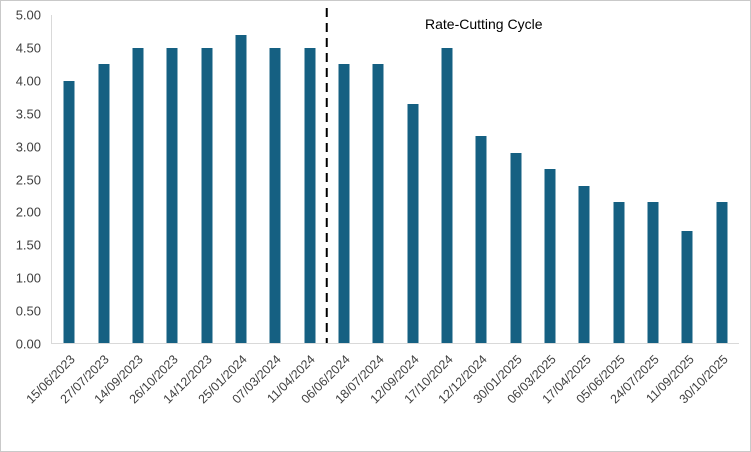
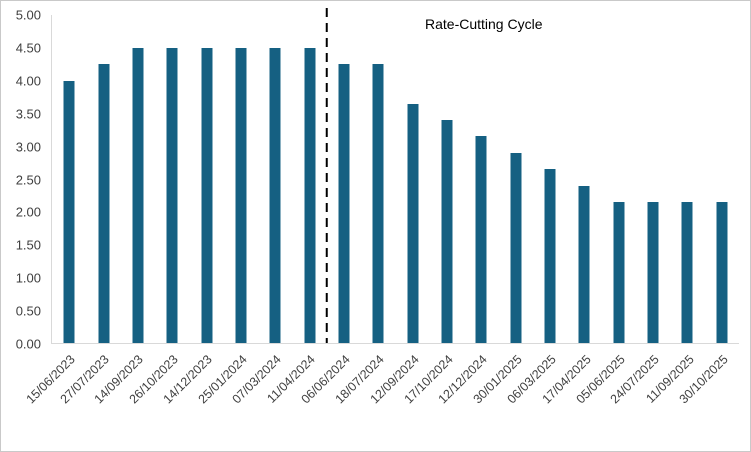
25/01/2024: 4.7 -> 4.5
17/10/2024: 4.5 -> 3.4
11/09/2025: 1.7 -> 2.1
